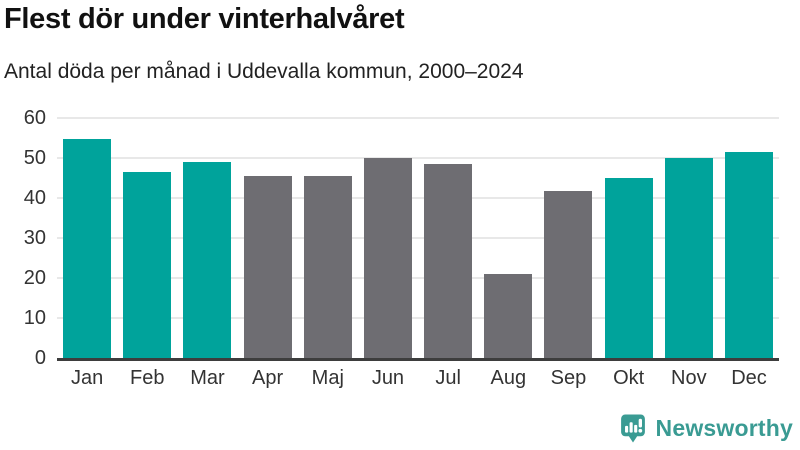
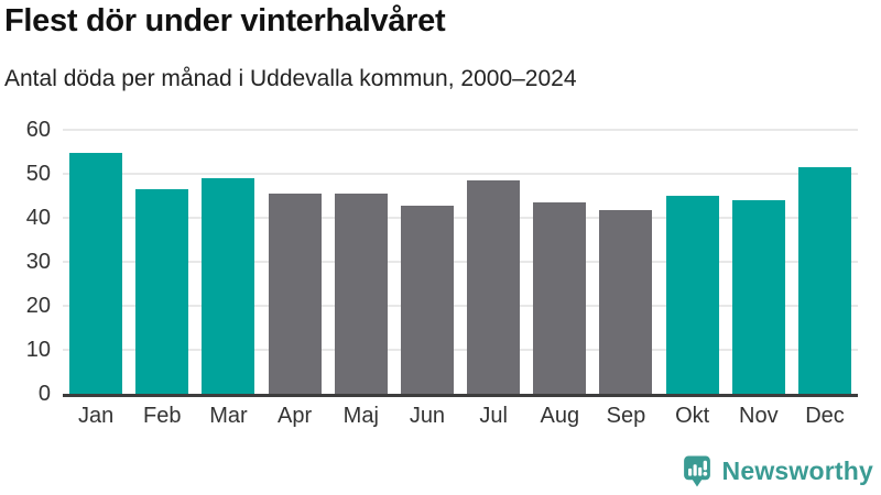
Jun: 50 -> 43
Aug: 21 -> 43
Nov: 50 -> 44
